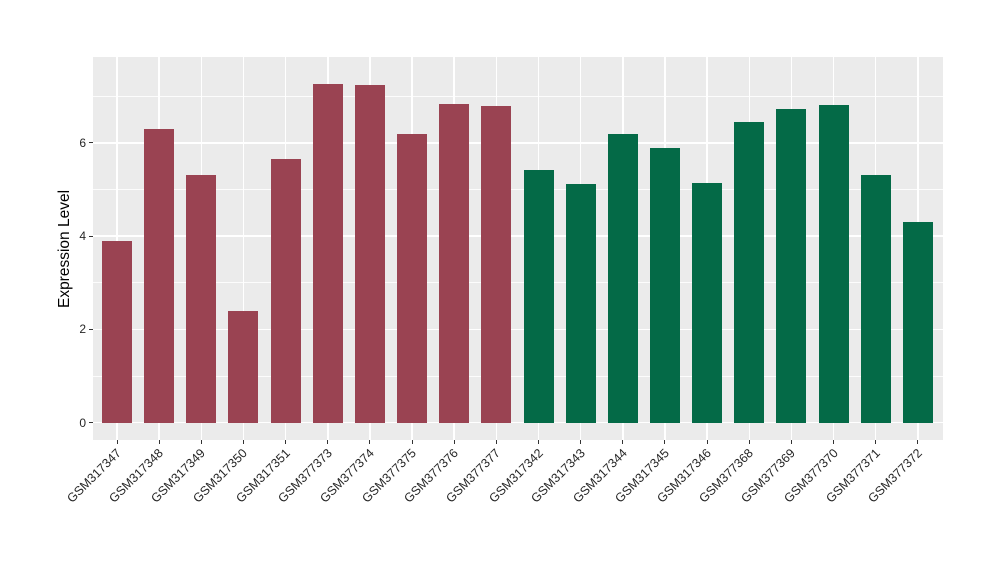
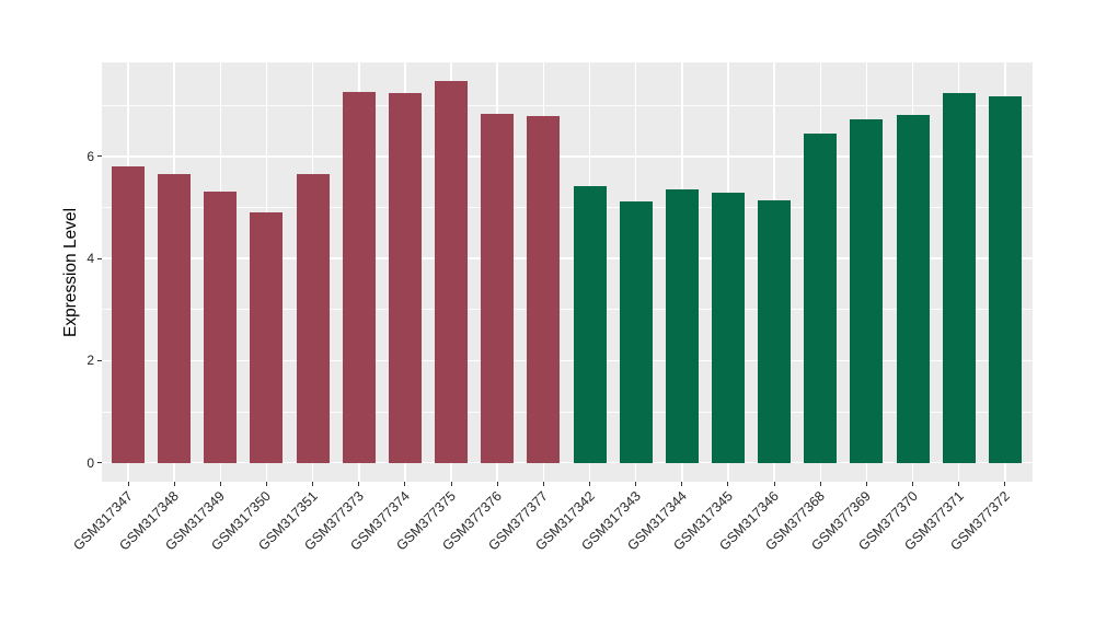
GSM317347: 3.9 -> 5.8
GSM317348: 6.3 -> 5.7
GSM317350: 2.4 -> 4.9
GSM377375: 6.2 -> 7.5
GSM317344: 6.2 -> 5.4
GSM317345: 5.9 -> 5.3
GSM377371: 5.3 -> 7.2
GSM377372: 4.3 -> 7.2
